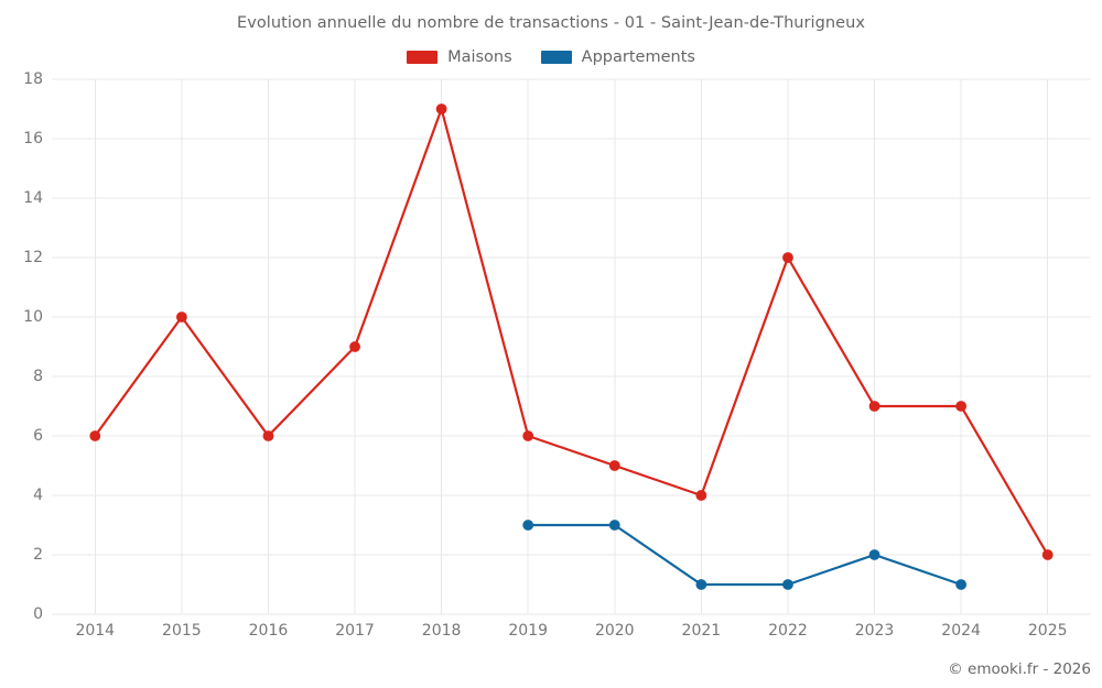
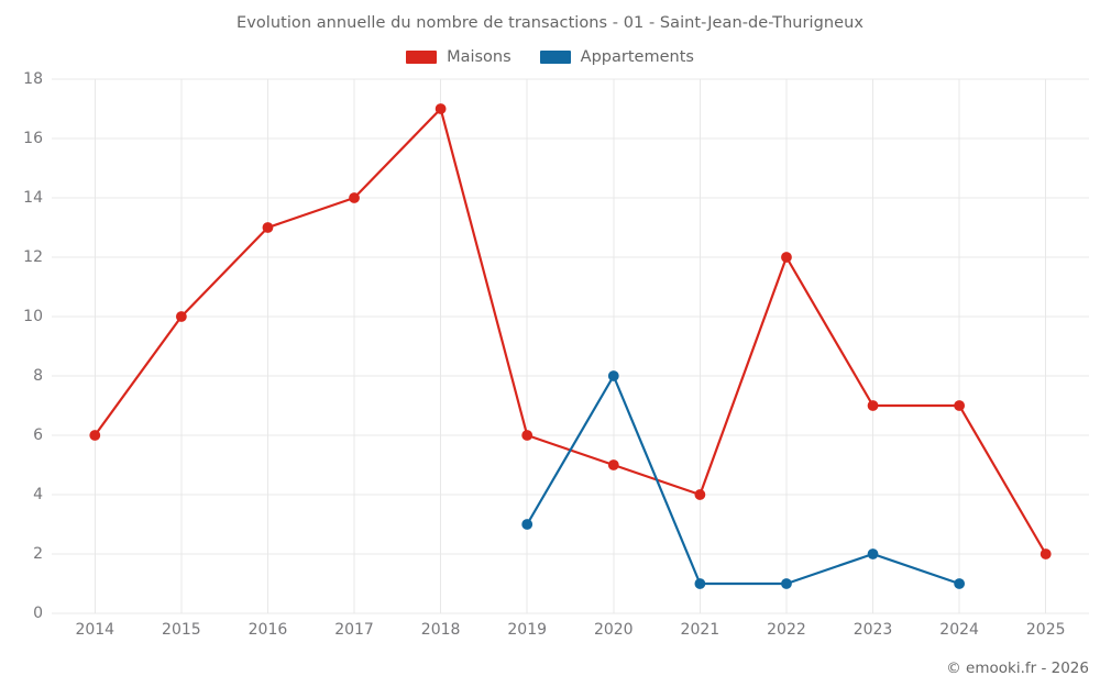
Maisons/2016: 6 -> 13
Maisons/2017: 9 -> 14
Appartements/2020: 3 -> 8
